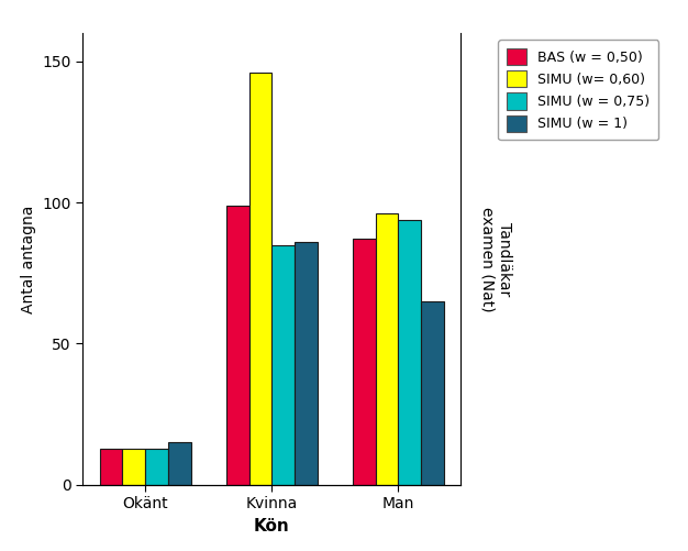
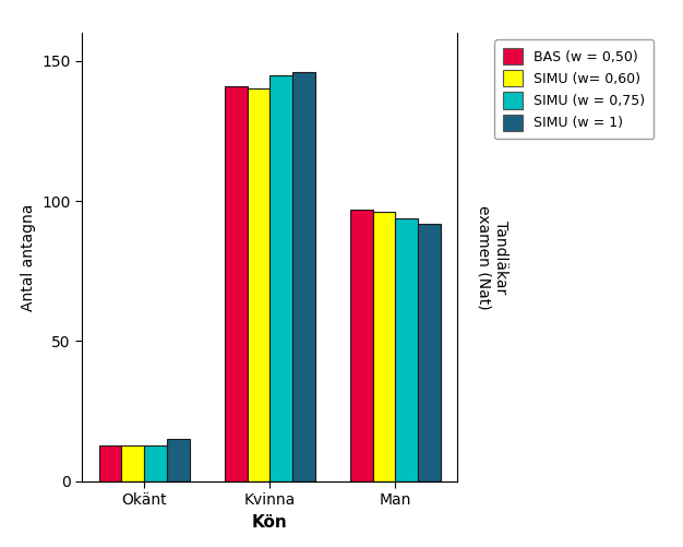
BAS (w = 0,50)/Kvinna: 99 -> 141
SIMU (w= 0,60)/Kvinna: 146 -> 140
SIMU (w = 0,75)/Kvinna: 85 -> 145
SIMU (w = 1)/Kvinna: 86 -> 146
BAS (w = 0,50)/Man: 87 -> 97
SIMU (w = 1)/Man: 65 -> 92
